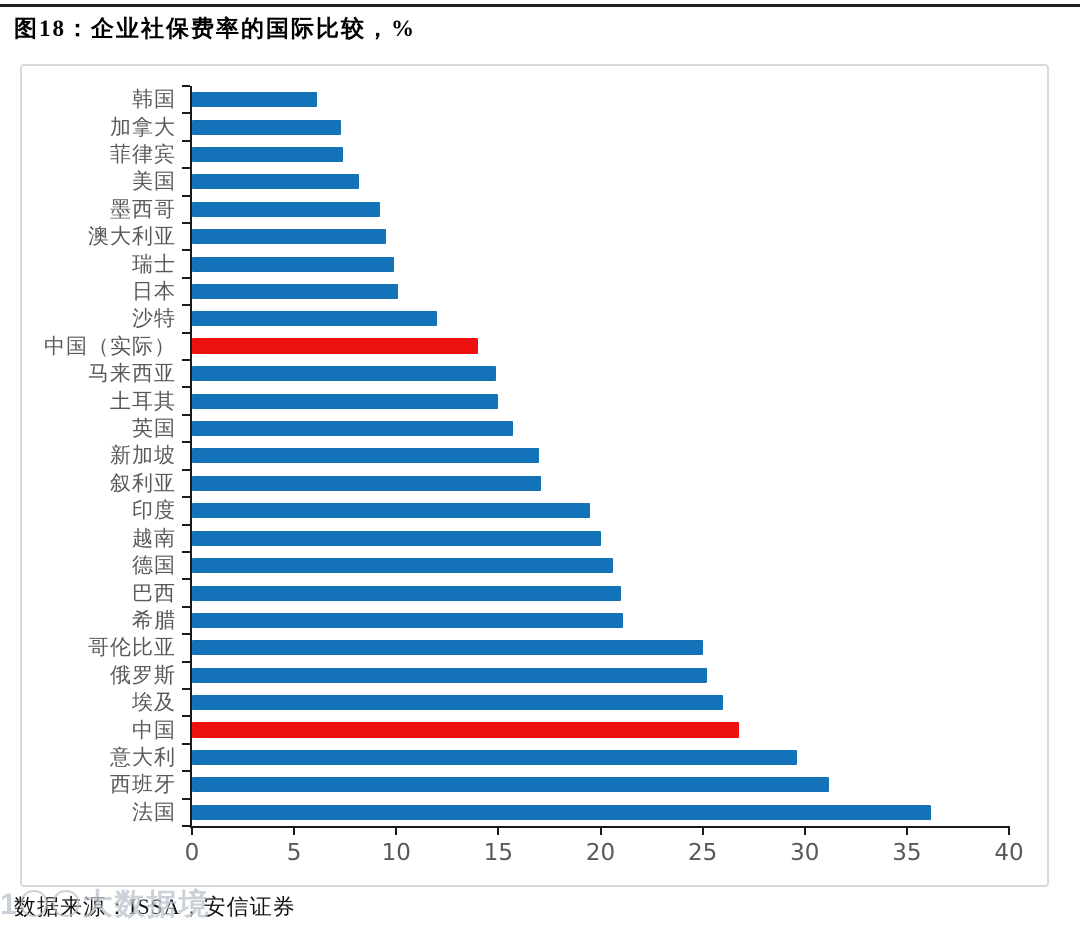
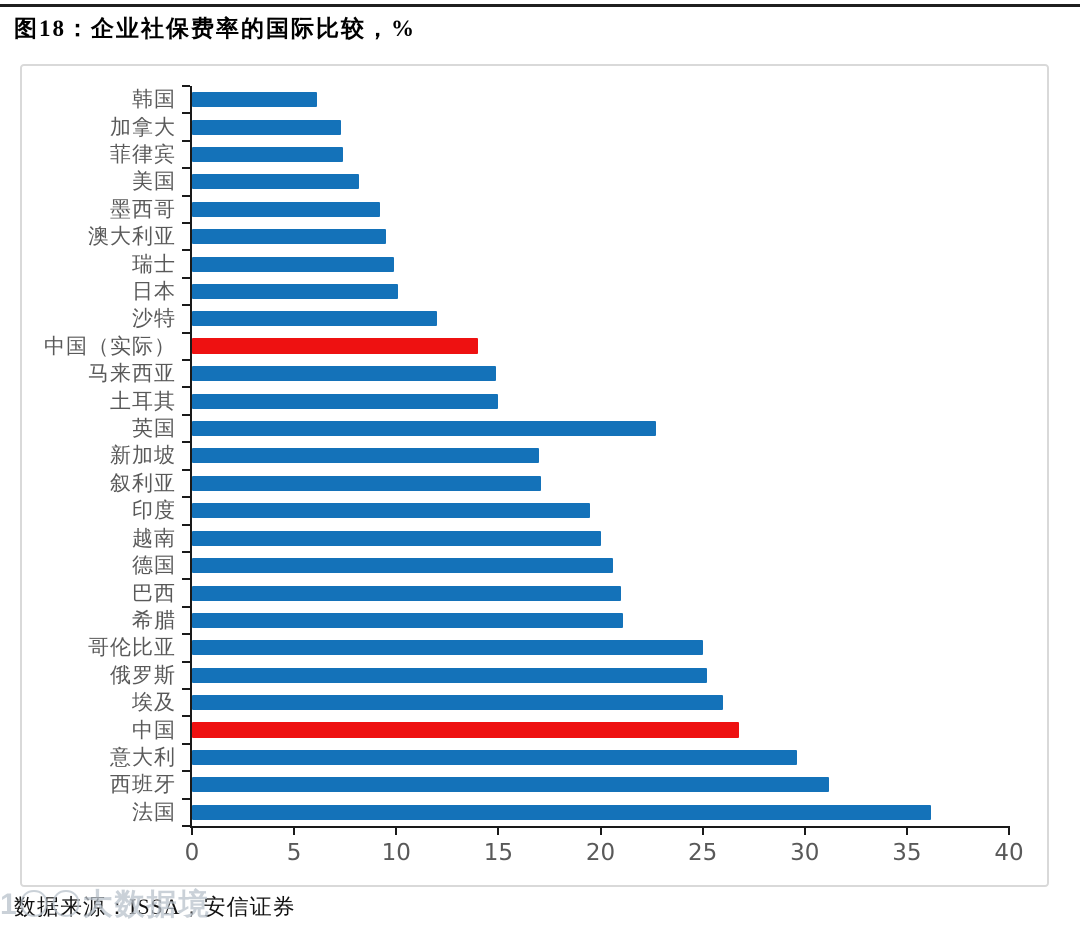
英国: 15.7 -> 22.7
